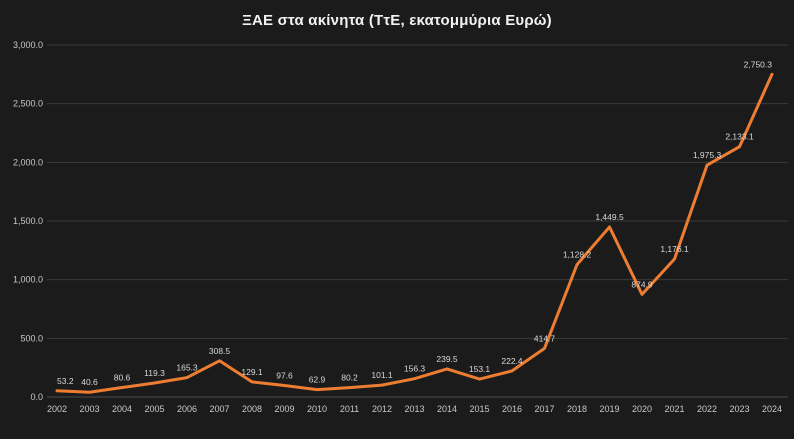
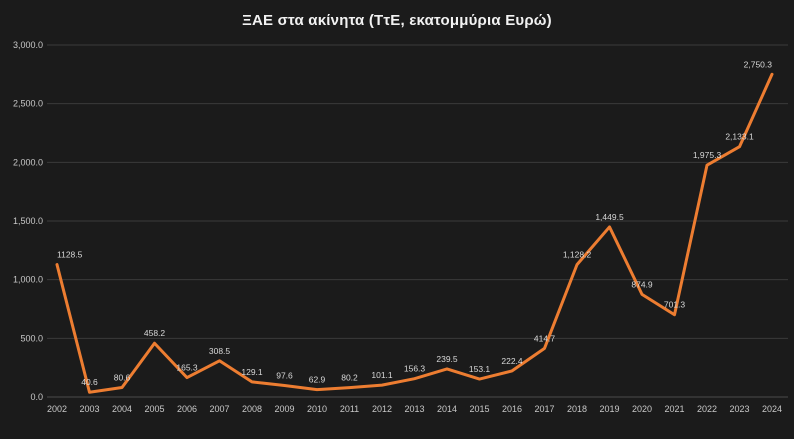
2002: 53.2 -> 1128.5
2005: 119.3 -> 458.2
2021: 1,176.1 -> 701.3
